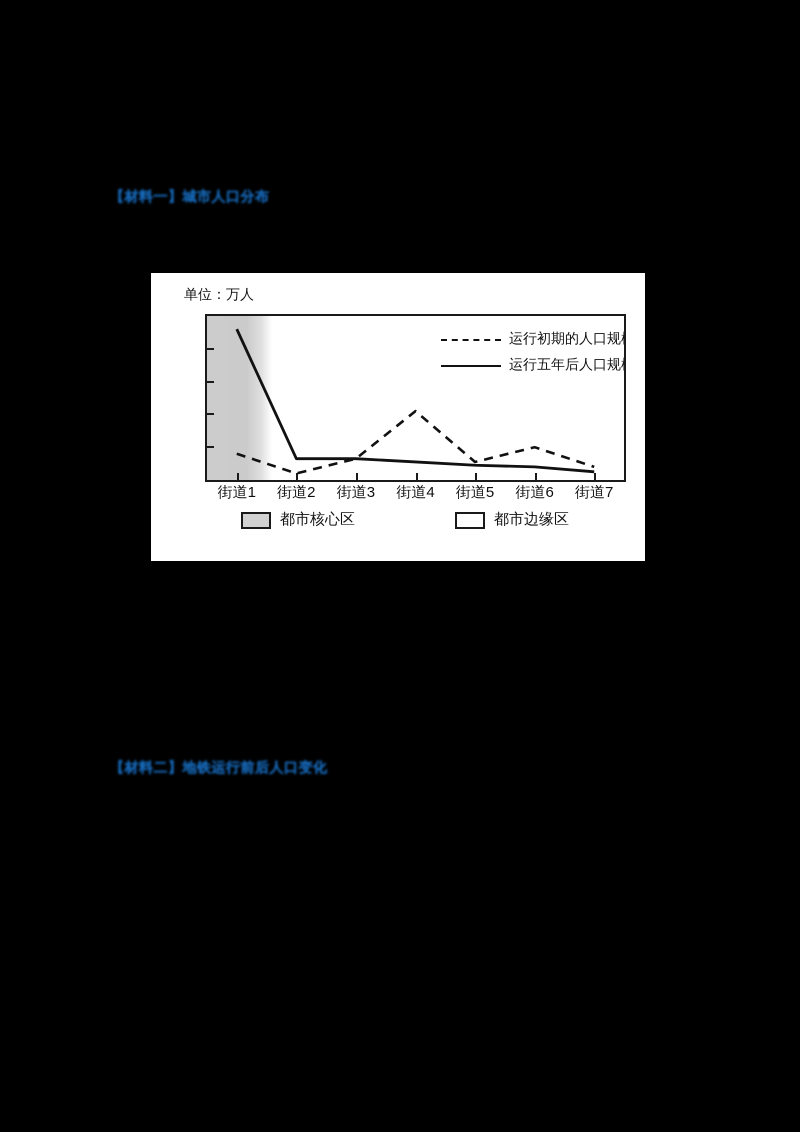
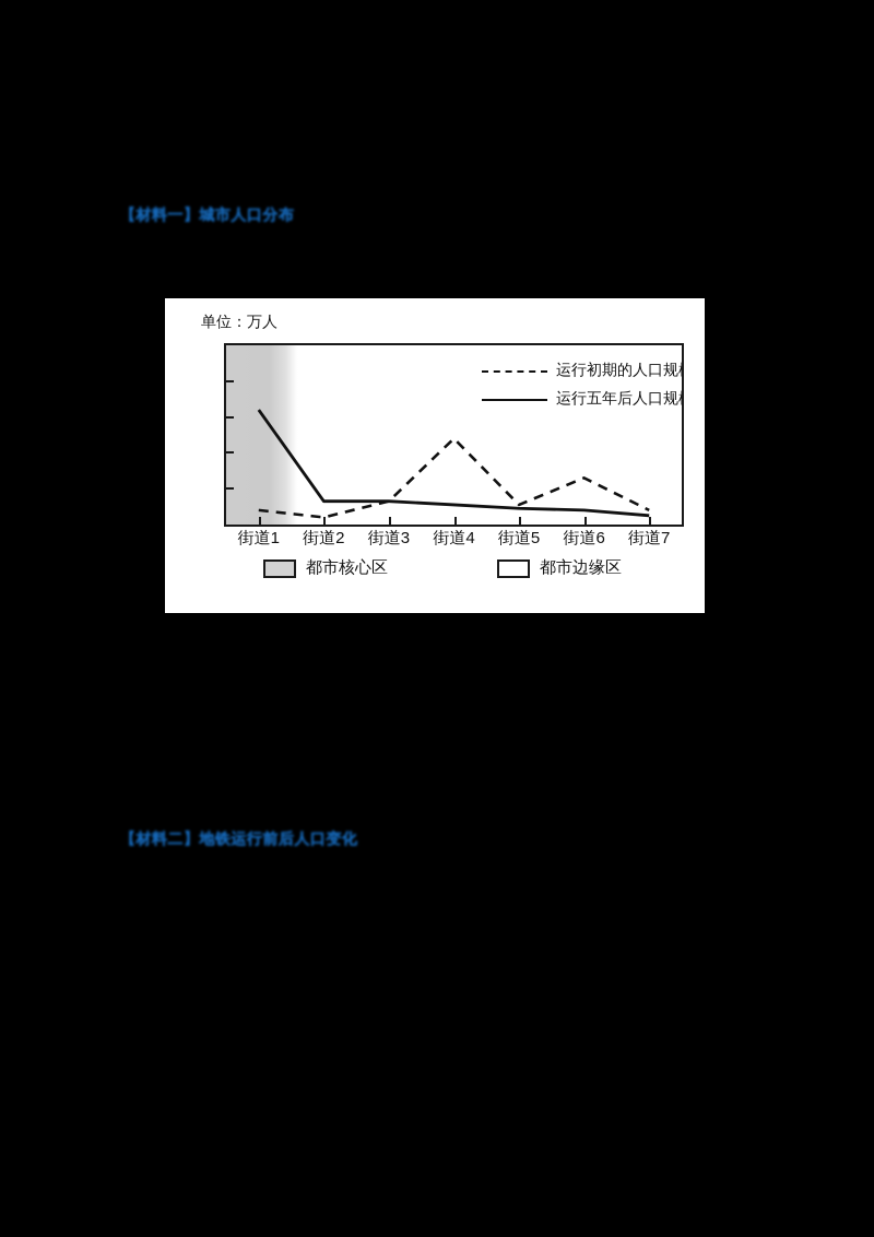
运行初期的人口规模/街道1: 8 -> 4
运行五年后人口规模/街道1: 46 -> 32
运行初期的人口规模/街道4: 21 -> 24
运行初期的人口规模/街道6: 10 -> 13
